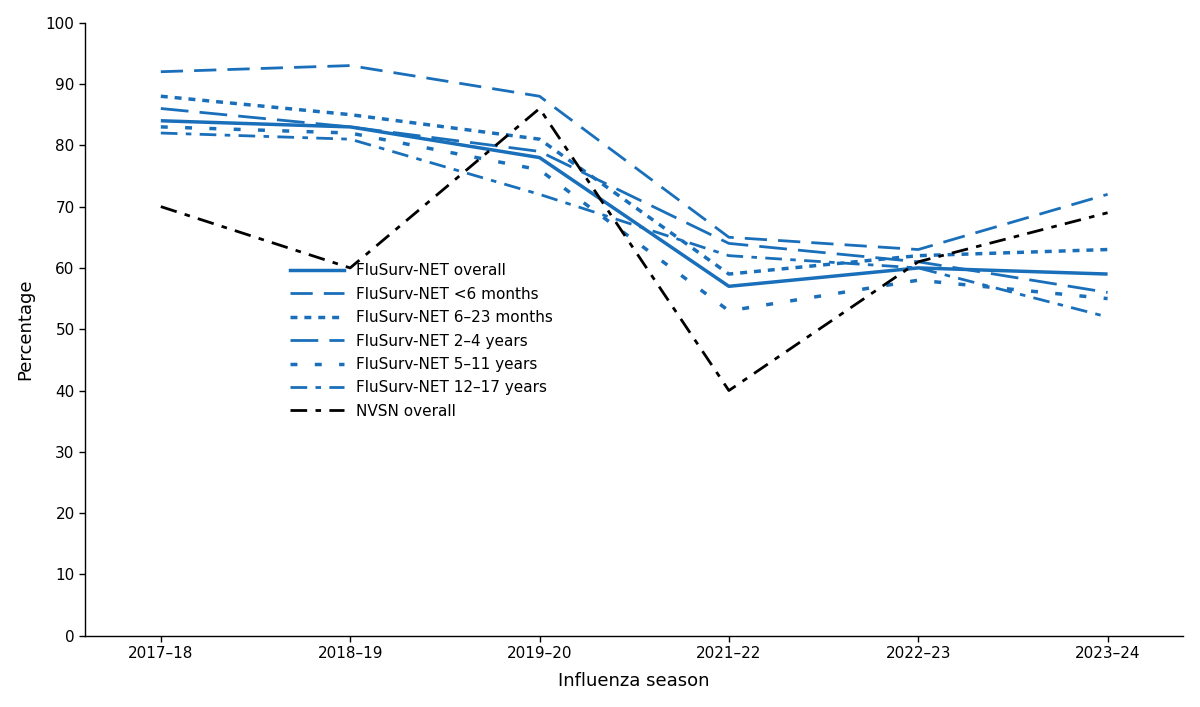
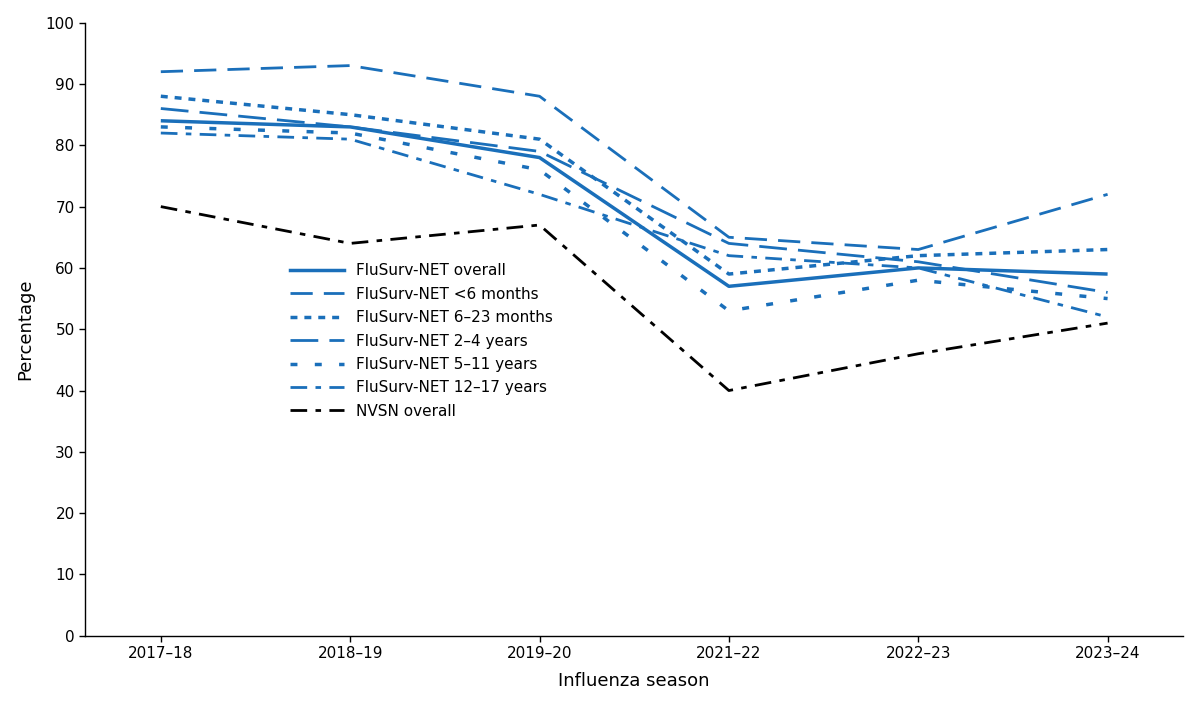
NVSN overall/2018–19: 60 -> 64
NVSN overall/2019–20: 86 -> 67
NVSN overall/2022–23: 61 -> 46
NVSN overall/2023–24: 69 -> 51
